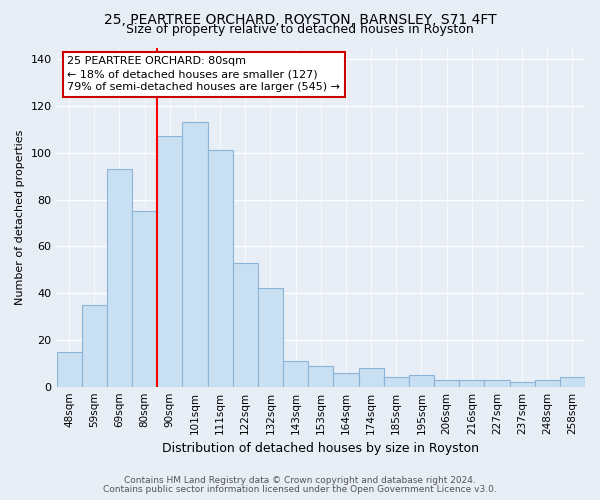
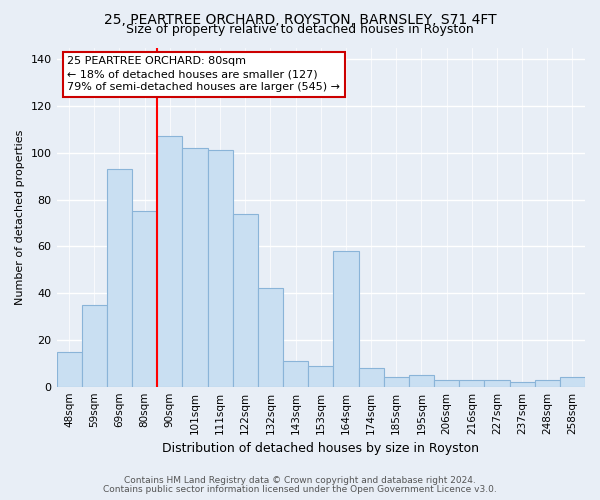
101sqm: 113 -> 102
122sqm: 53 -> 74
164sqm: 6 -> 58
